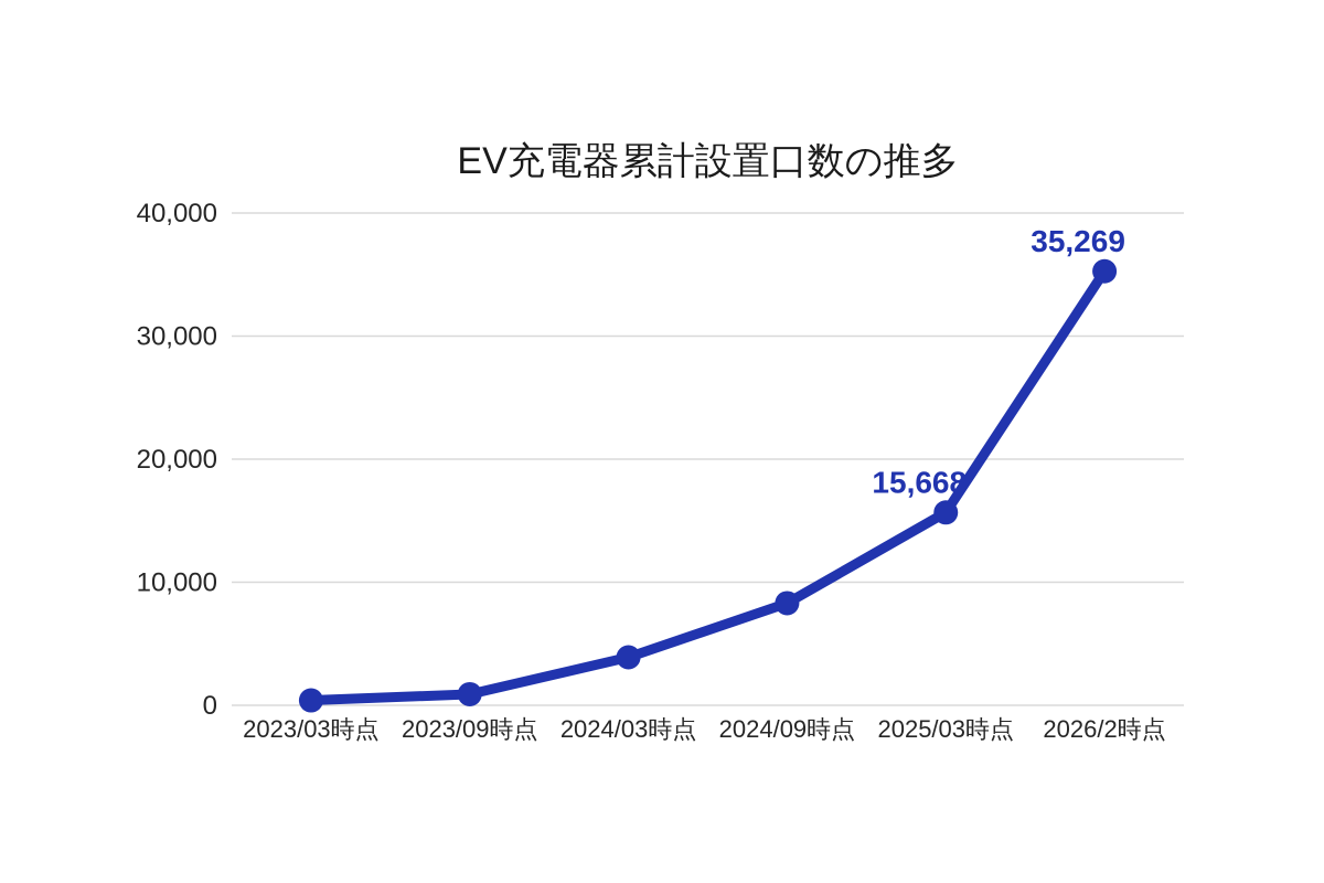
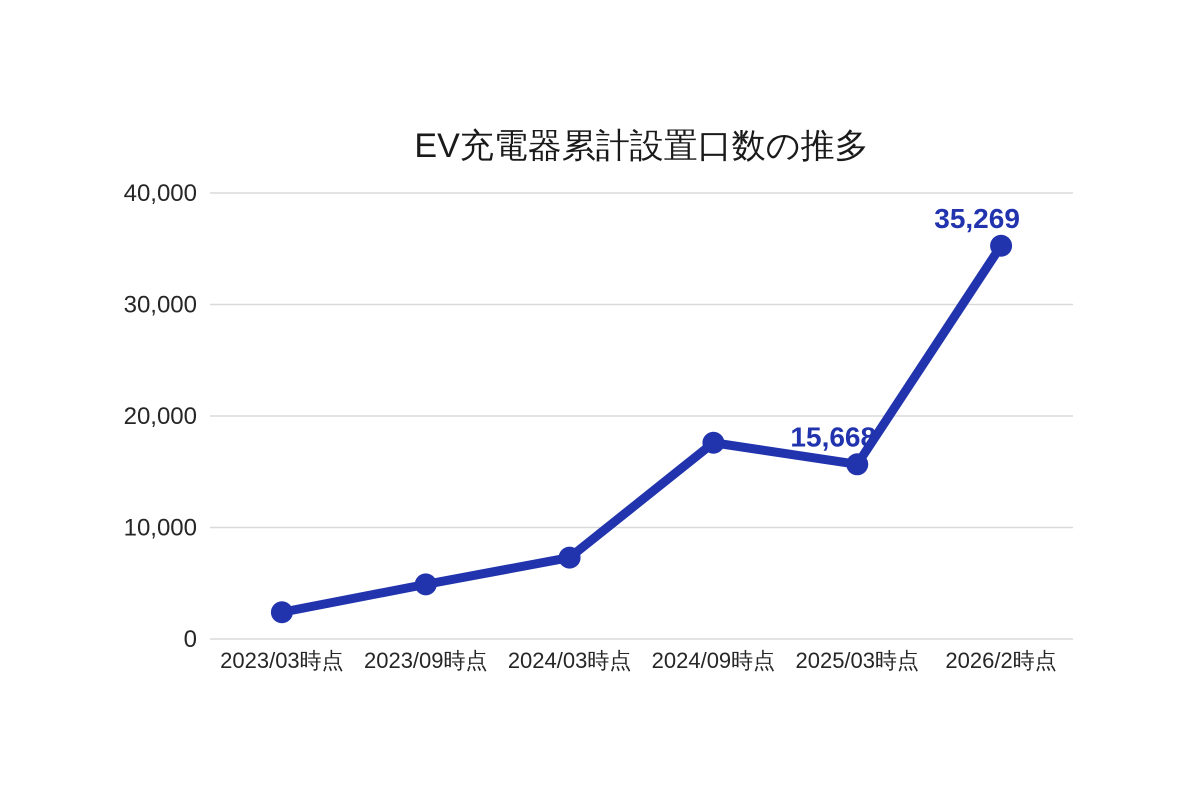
2023/03時点: 400 -> 2400
2023/09時点: 900 -> 4900
2024/03時点: 3900 -> 7300
2024/09時点: 8300 -> 17600
